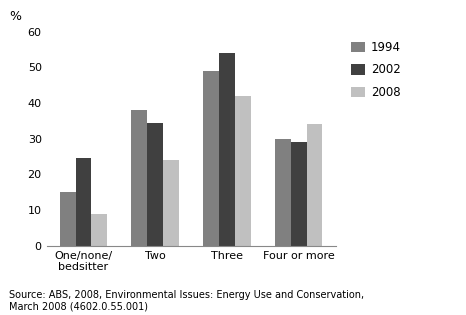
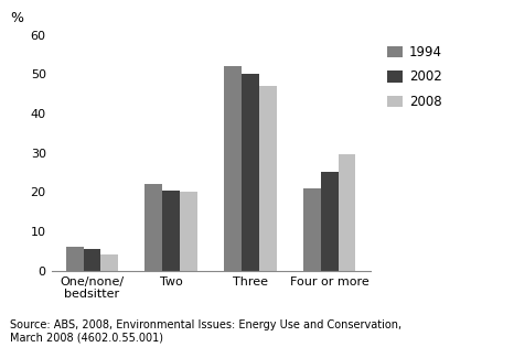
1994/One/none/ bedsitter: 15 -> 6
2002/One/none/ bedsitter: 24.5 -> 5.5
2008/One/none/ bedsitter: 9.0 -> 4.0
1994/Two: 38 -> 22
2002/Two: 34.5 -> 20.5
2008/Two: 24.0 -> 20.0
1994/Three: 49 -> 52
2002/Three: 54.0 -> 50.0
2008/Three: 42.0 -> 47.0
1994/Four or more: 30 -> 21
2002/Four or more: 29.0 -> 25.0
2008/Four or more: 34.0 -> 29.5
